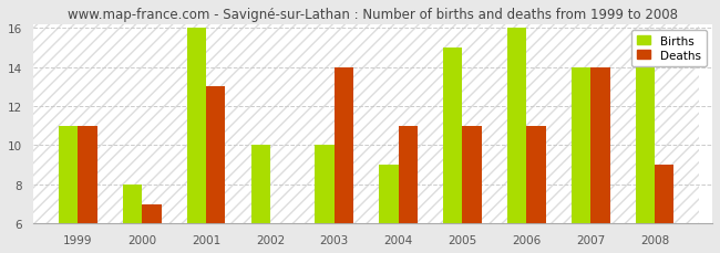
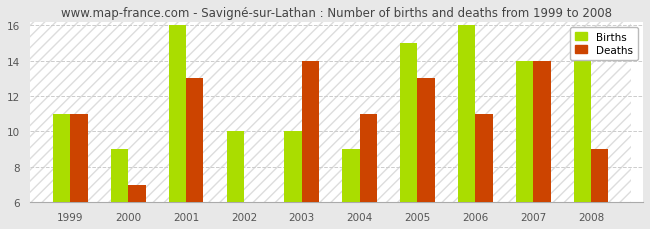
Births/2000: 8 -> 9
Deaths/2005: 11 -> 13
